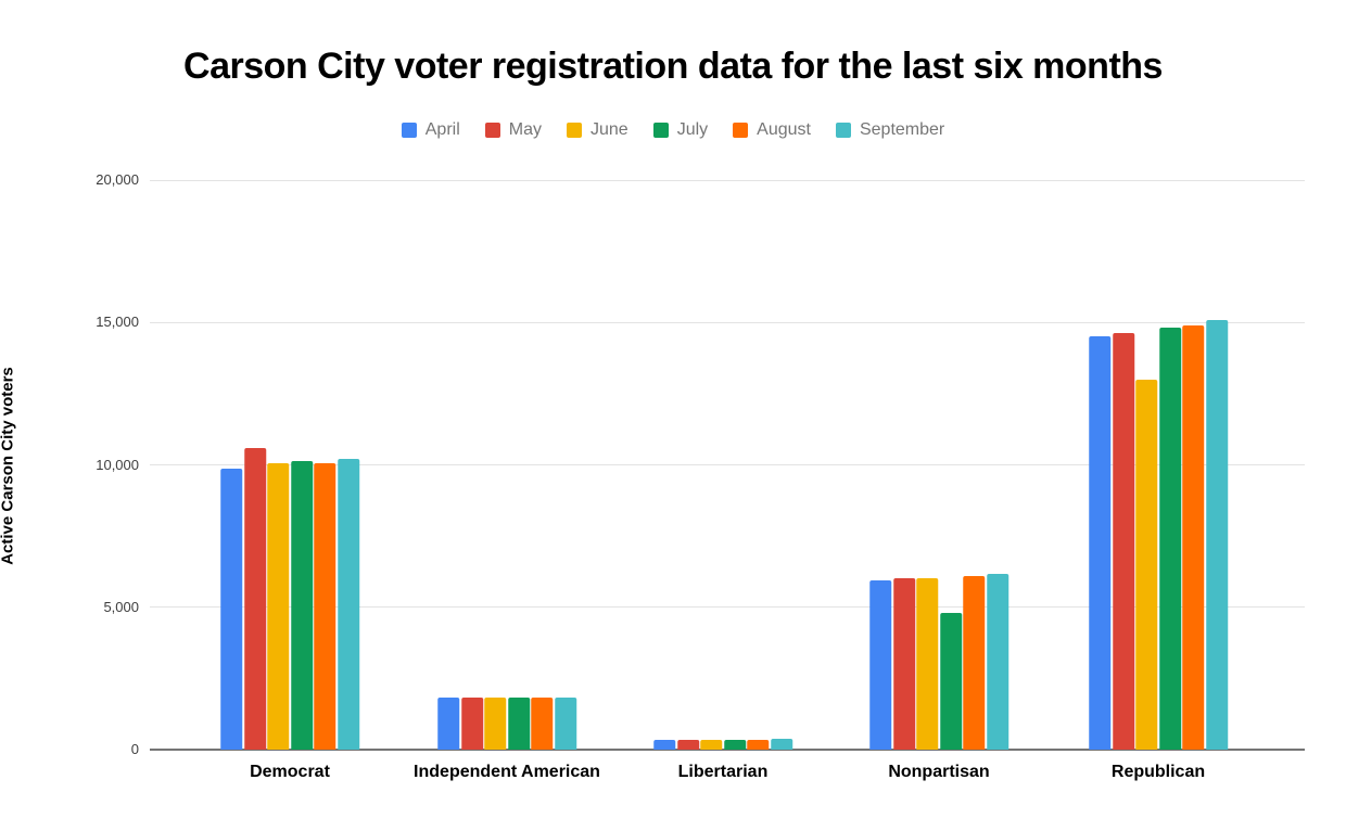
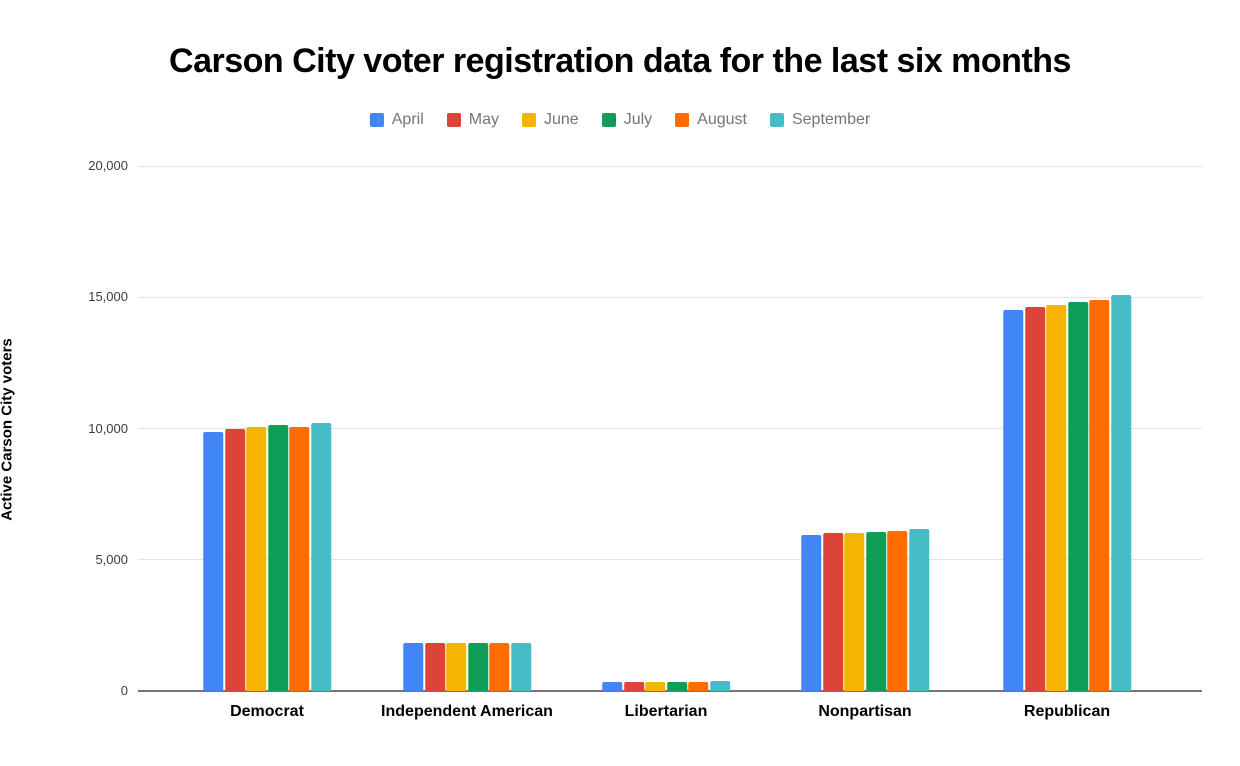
May/Democrat: 10600 -> 10000
July/Nonpartisan: 4800 -> 6100
June/Republican: 13000 -> 14700
